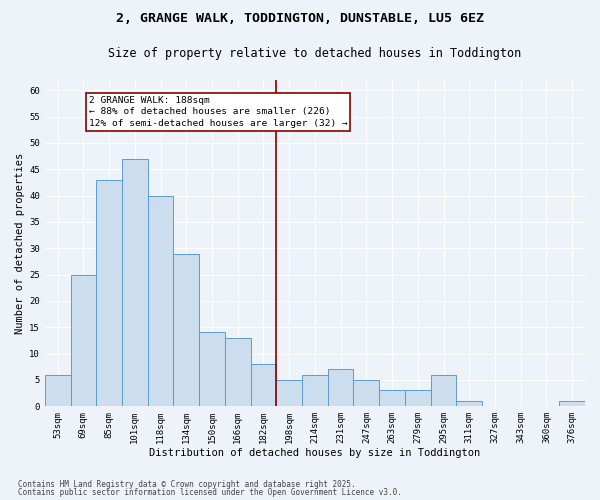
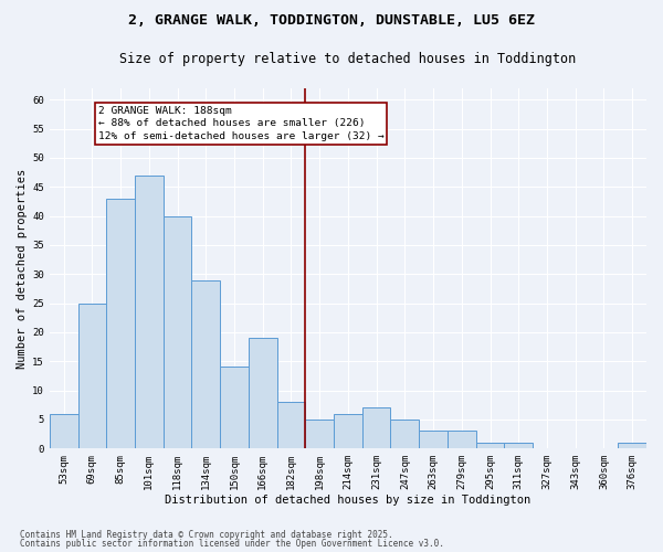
166sqm: 13 -> 19
295sqm: 6 -> 1
